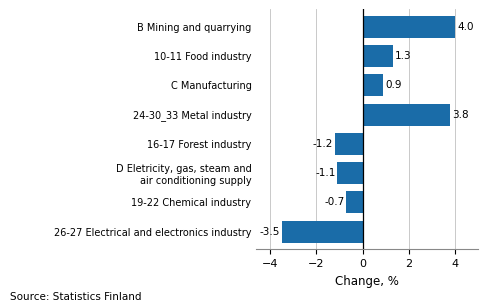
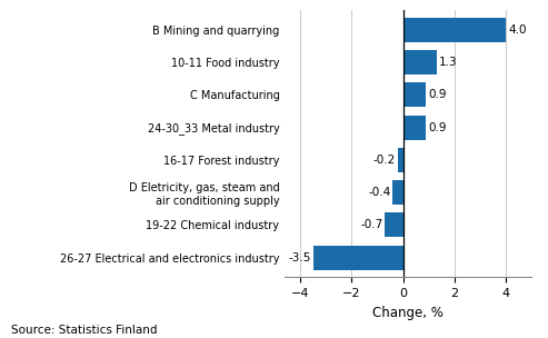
24-30_33 Metal industry: 3.8 -> 0.9
16-17 Forest industry: -1.2 -> -0.2
D Eletricity, gas, steam and air conditioning supply: -1.1 -> -0.4
